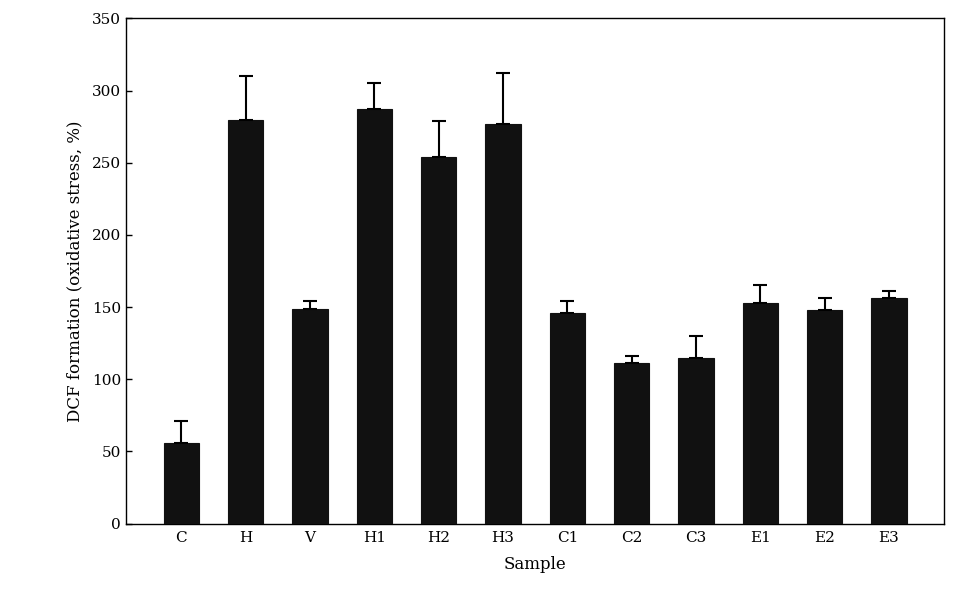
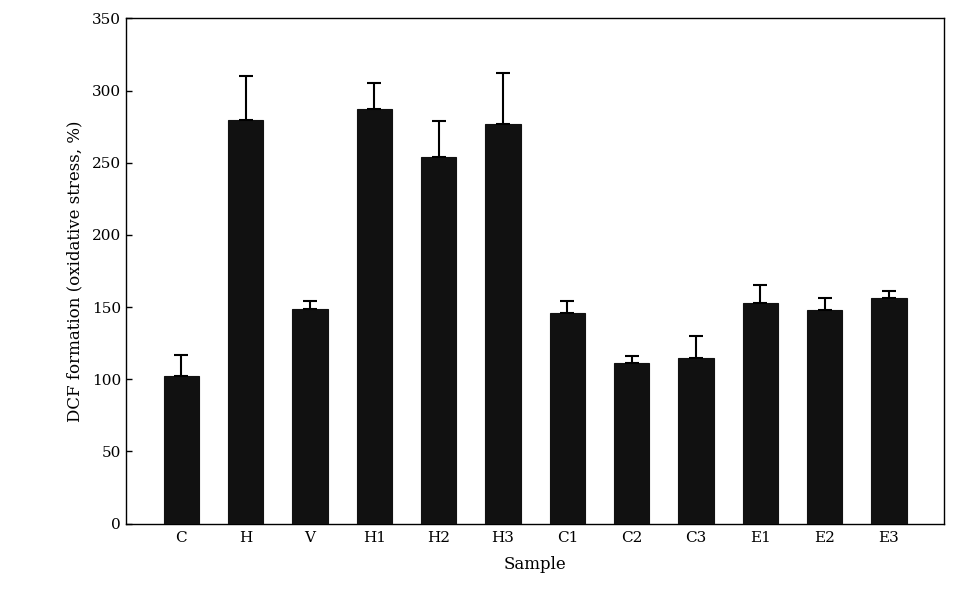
C: 56 -> 102
